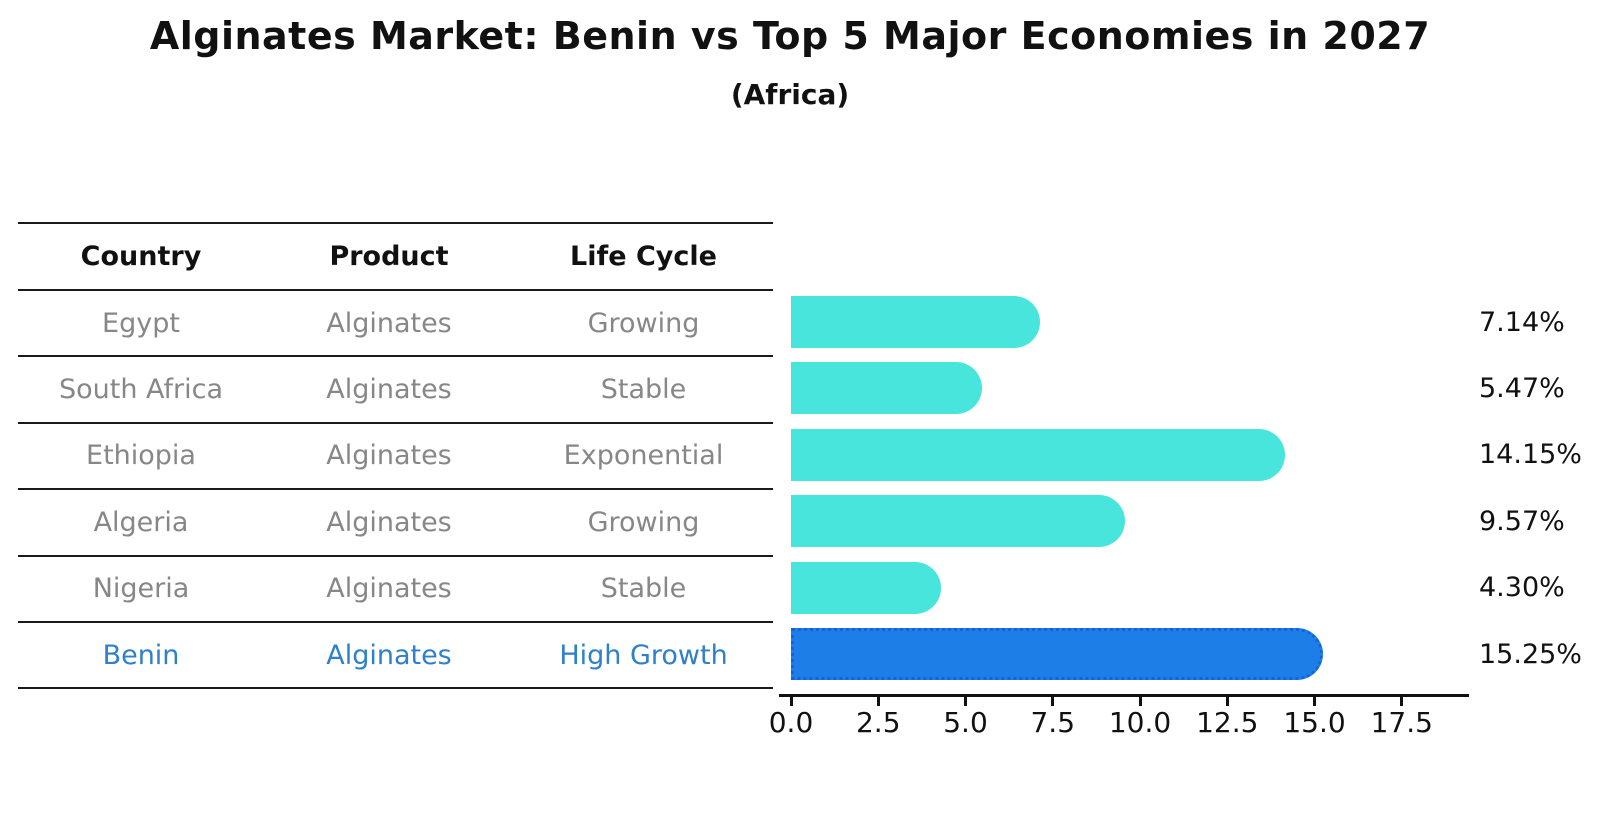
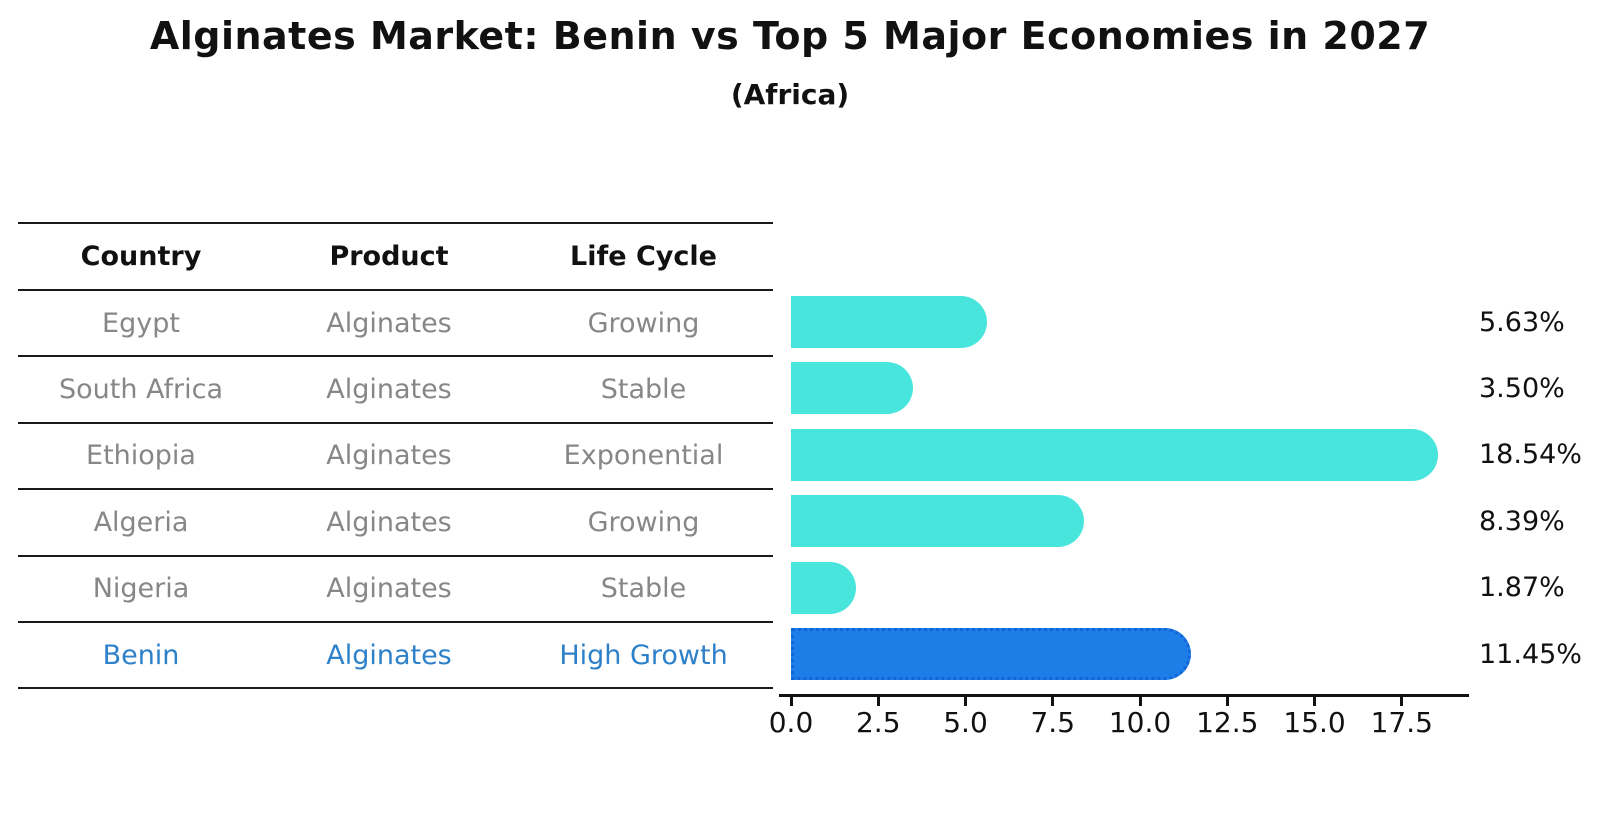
Egypt: 7.14% -> 5.63%
South Africa: 5.47% -> 3.50%
Ethiopia: 14.15% -> 18.54%
Algeria: 9.57% -> 8.39%
Nigeria: 4.30% -> 1.87%
Benin: 15.25% -> 11.45%
